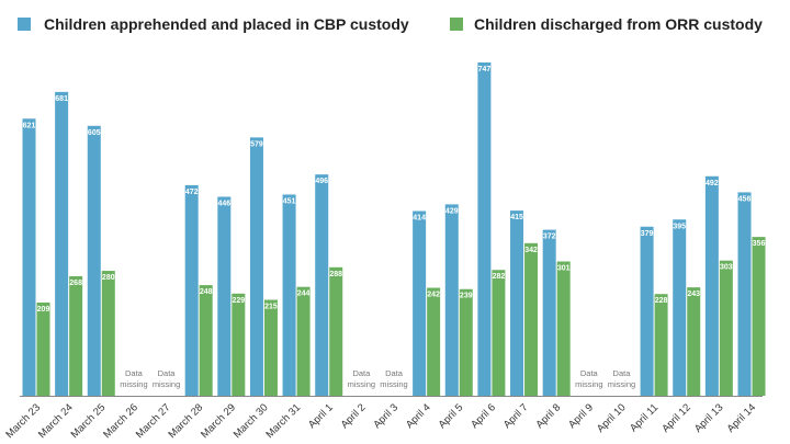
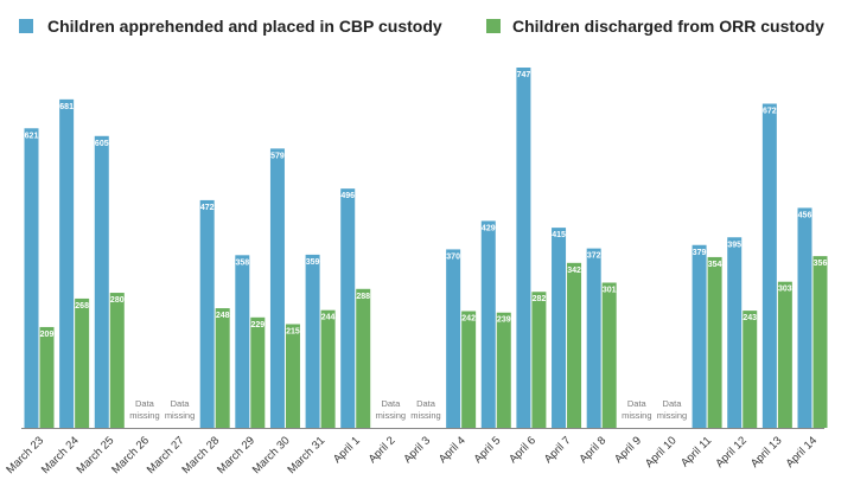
Children apprehended and placed in CBP custody/March 29: 446 -> 358
Children apprehended and placed in CBP custody/March 31: 451 -> 359
Children apprehended and placed in CBP custody/April 4: 414 -> 370
Children discharged from ORR custody/April 11: 228 -> 354
Children apprehended and placed in CBP custody/April 13: 492 -> 672
